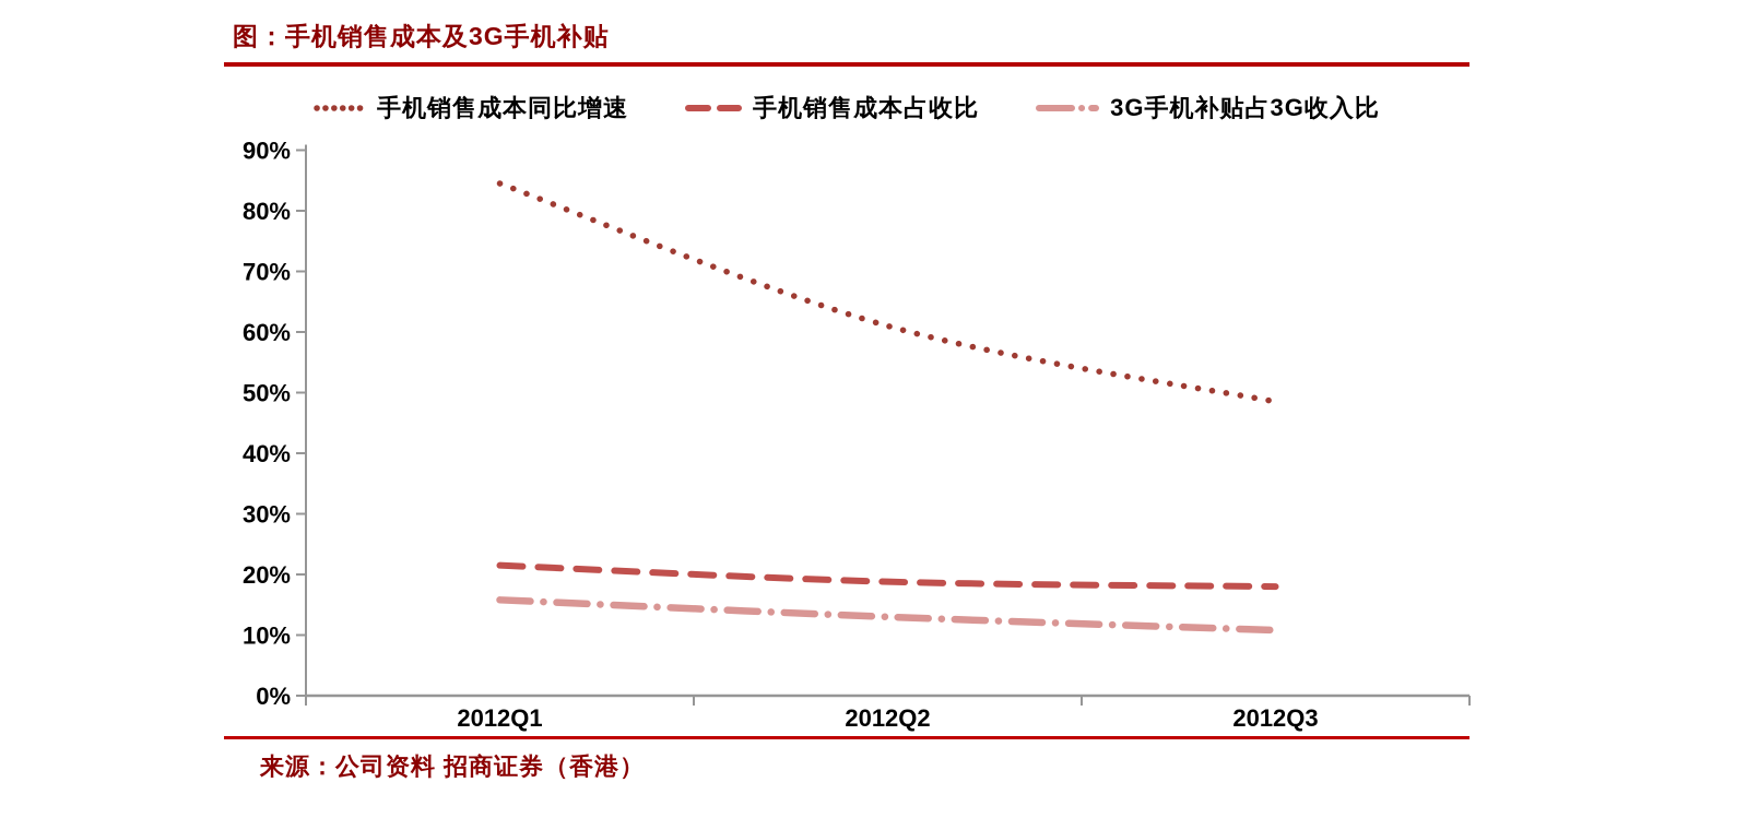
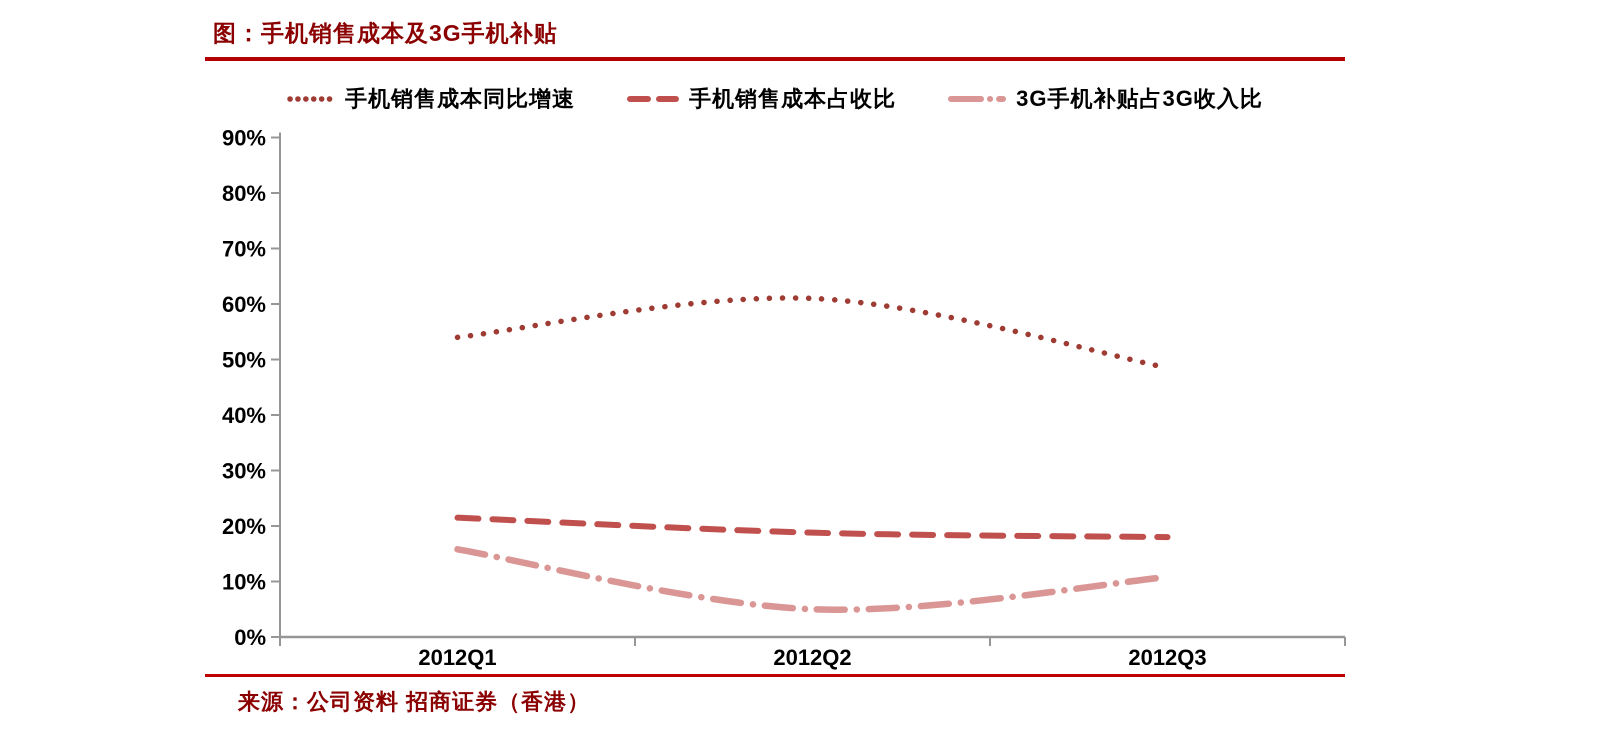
手机销售成本同比增速/2012Q1: 84% -> 54%
3G手机补贴占3G收入比/2012Q2: 13% -> 5%
